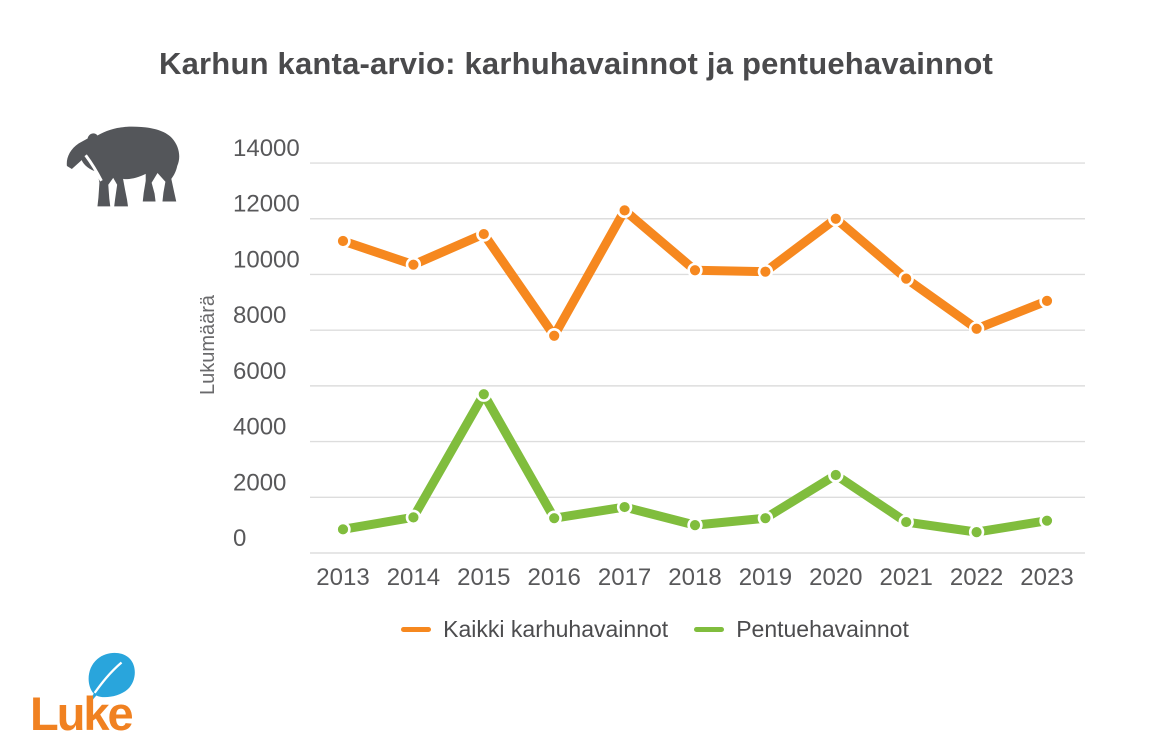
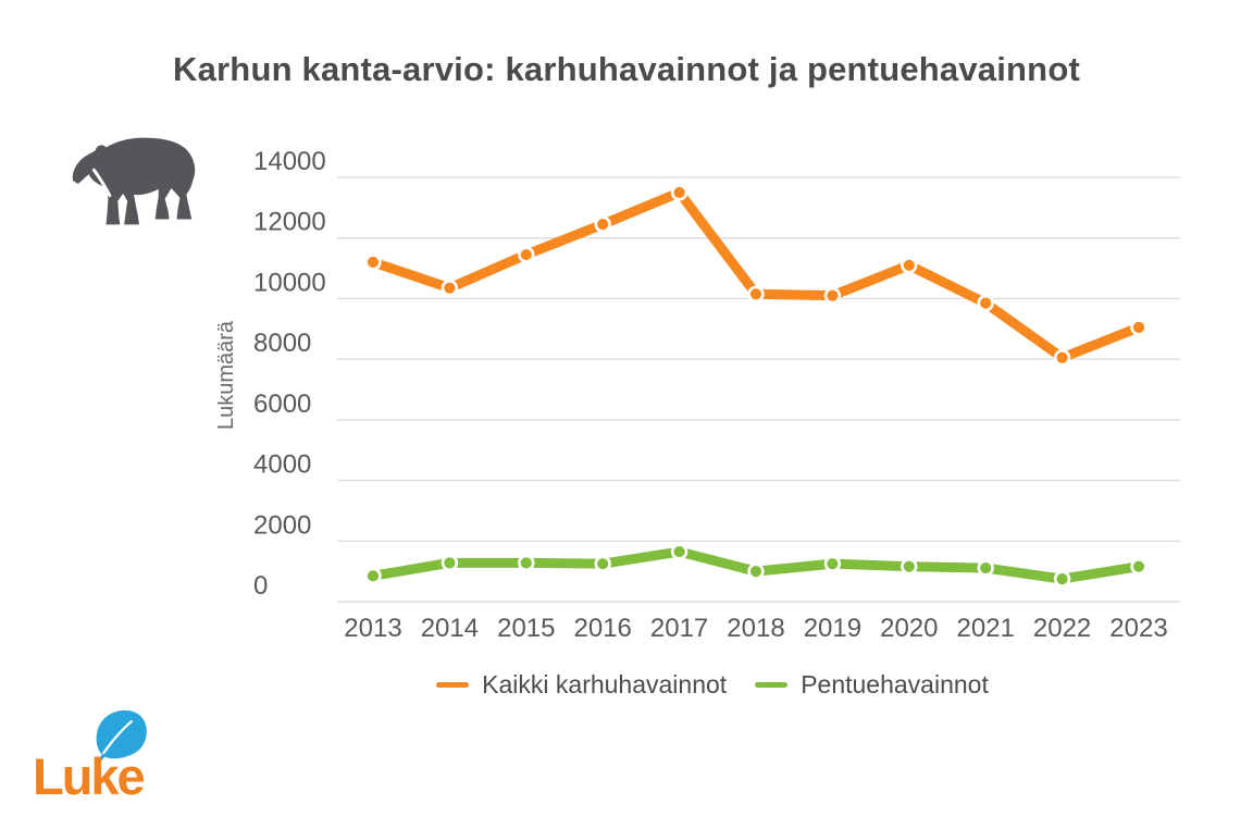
Pentuehavainnot/2015: 5700 -> 1300
Kaikki karhuhavainnot/2016: 7800 -> 12400
Kaikki karhuhavainnot/2017: 12300 -> 13500
Kaikki karhuhavainnot/2020: 12000 -> 11100
Pentuehavainnot/2020: 2800 -> 1200
